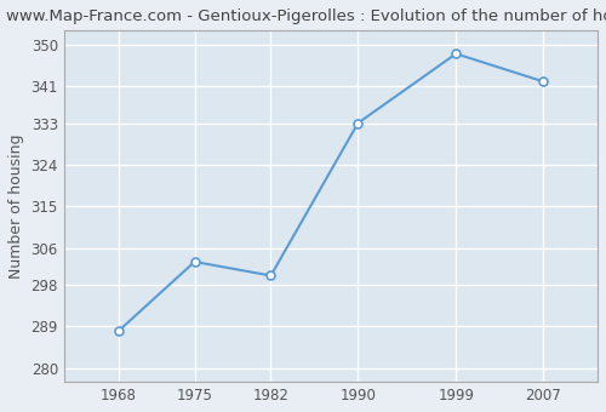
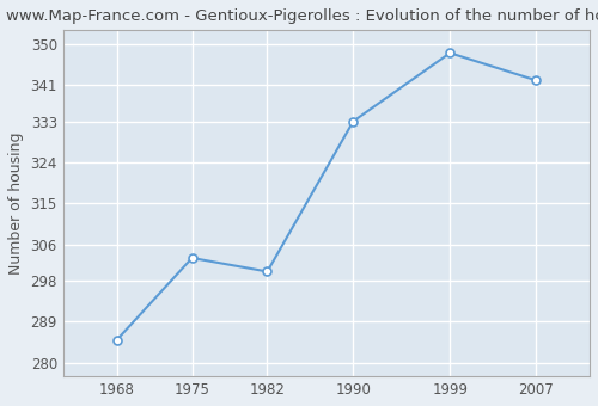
1968: 288 -> 285
